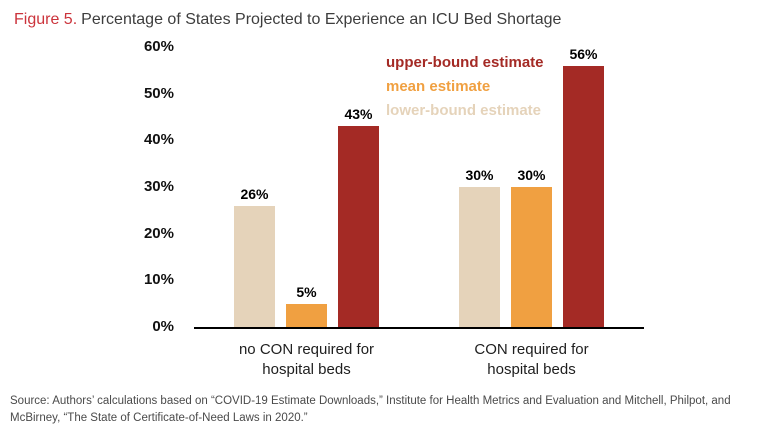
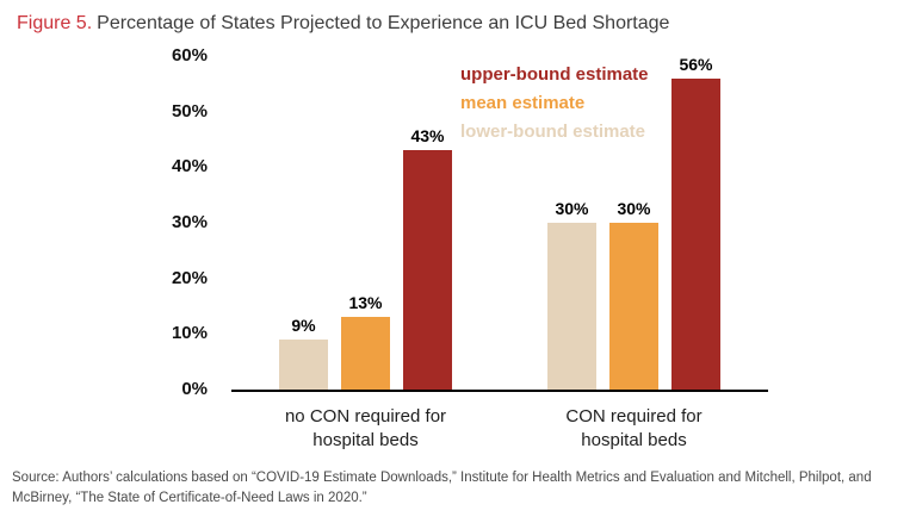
lower-bound estimate/no CON required for hospital beds: 26% -> 9%
mean estimate/no CON required for hospital beds: 5% -> 13%
